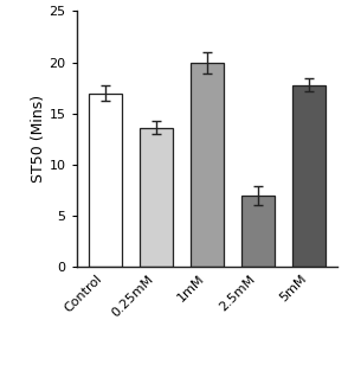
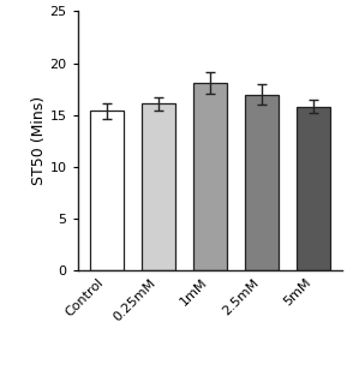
Control: 17.0 -> 15.4
0.25mM: 13.6 -> 16.1
1mM: 20.0 -> 18.1
2.5mM: 7.0 -> 17.0
5mM: 17.8 -> 15.8
